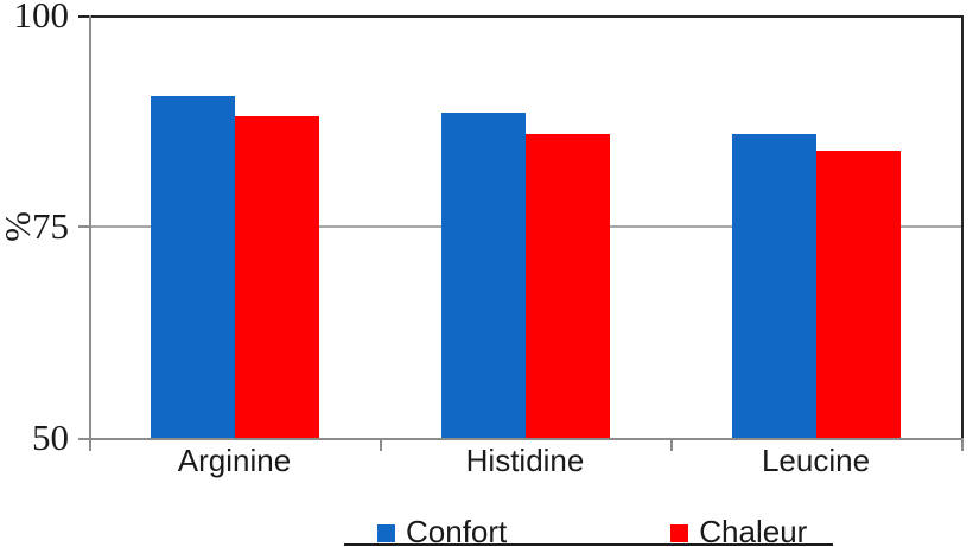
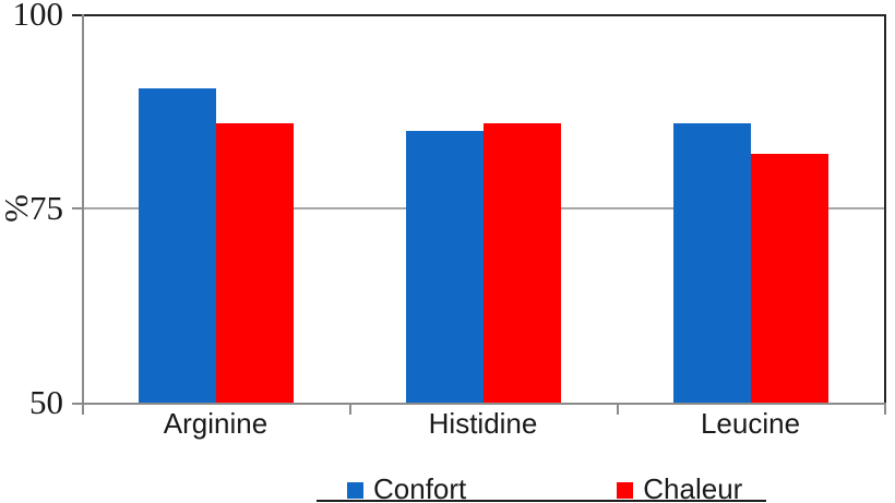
Chaleur/Arginine: 88 -> 86
Confort/Histidine: 88 -> 85
Chaleur/Leucine: 84 -> 82
